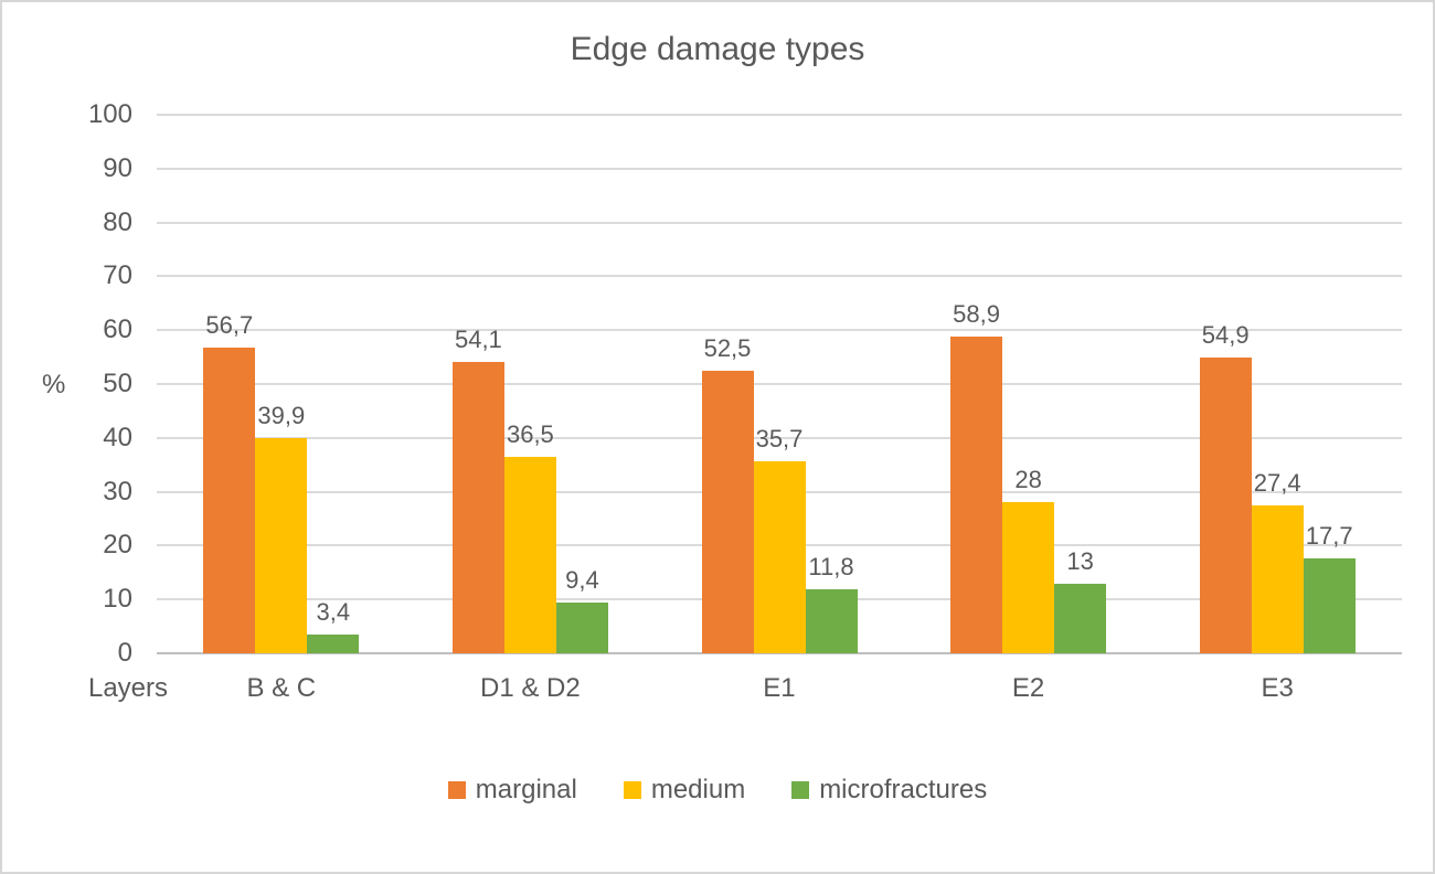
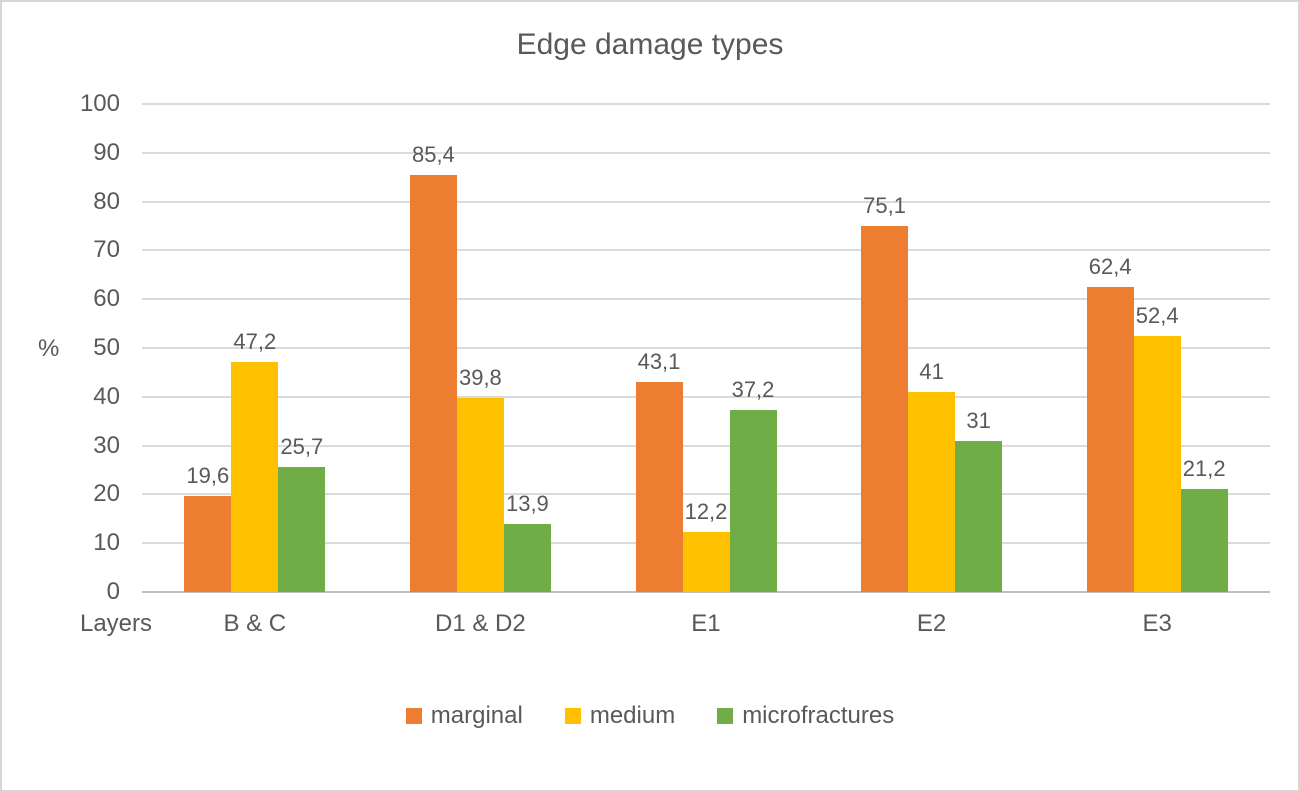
marginal/B & C: 56,7 -> 19,6
medium/B & C: 39,9 -> 47,2
microfractures/B & C: 3,4 -> 25,7
marginal/D1 & D2: 54,1 -> 85,4
medium/D1 & D2: 36,5 -> 39,8
microfractures/D1 & D2: 9,4 -> 13,9
marginal/E1: 52,5 -> 43,1
medium/E1: 35,7 -> 12,2
microfractures/E1: 11,8 -> 37,2
marginal/E2: 58,9 -> 75,1
medium/E2: 28 -> 41
microfractures/E2: 13 -> 31
marginal/E3: 54,9 -> 62,4
medium/E3: 27,4 -> 52,4
microfractures/E3: 17,7 -> 21,2
